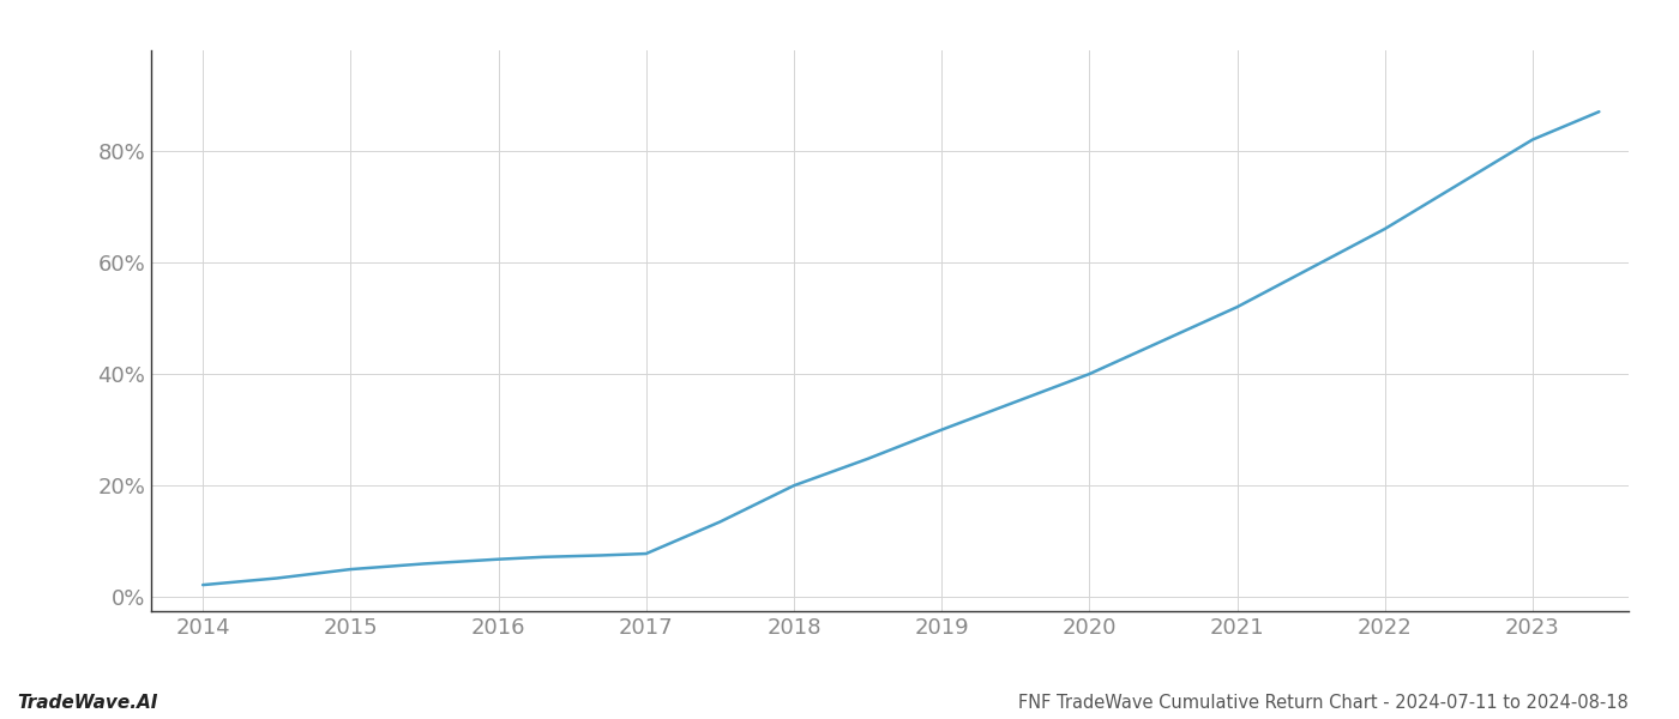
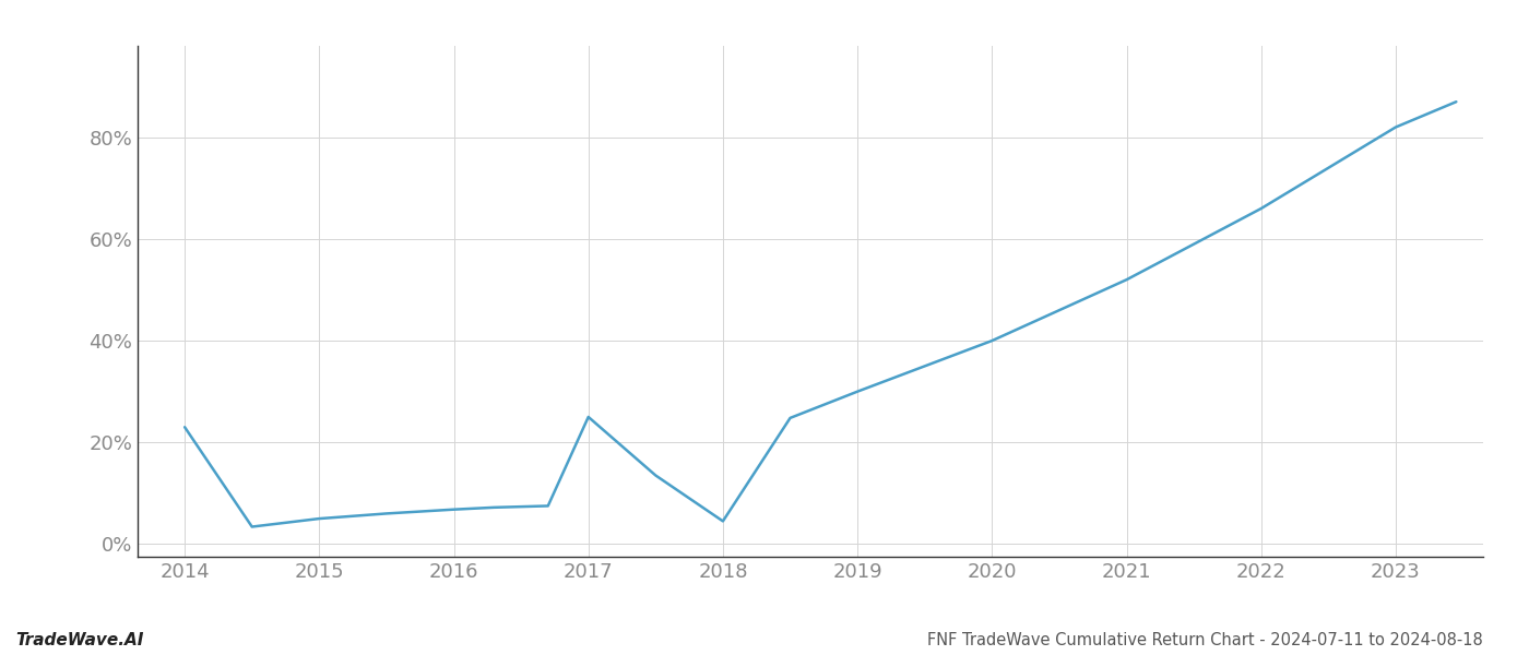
2014: 2.2% -> 23.0%
2017: 7.8% -> 25.0%
2018: 20.0% -> 4.5%
